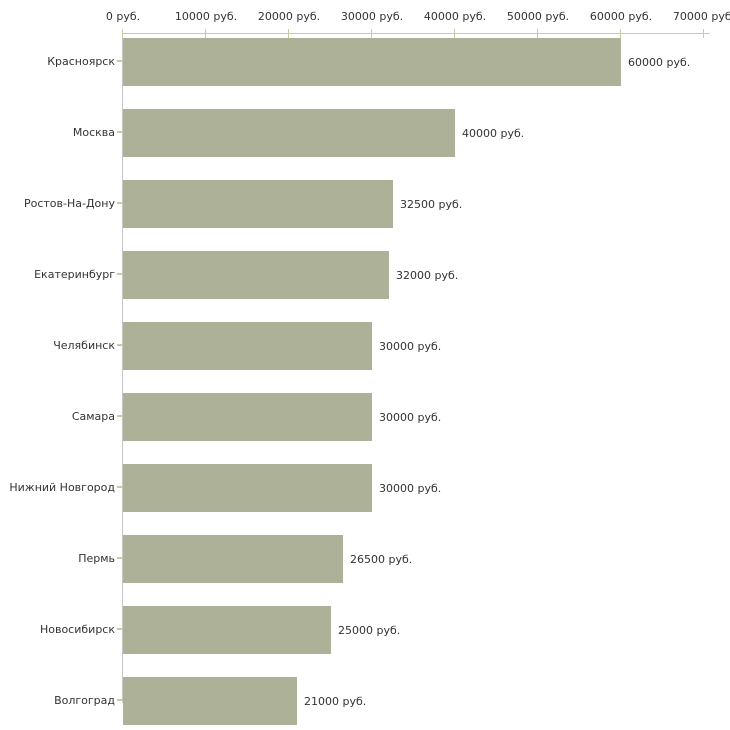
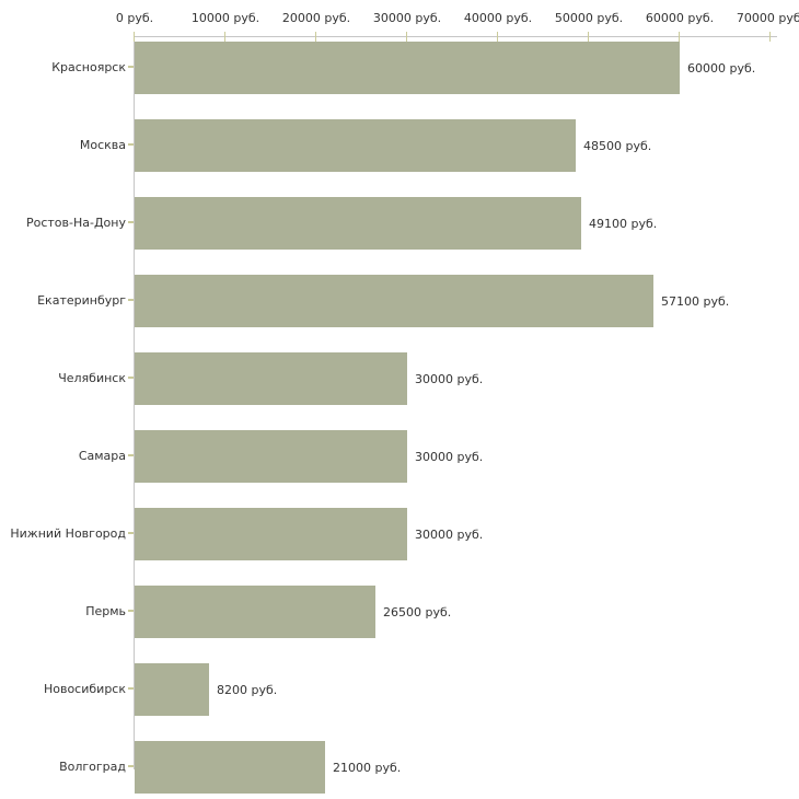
Москва: 40000 -> 48500
Ростов-На-Дону: 32500 -> 49100
Екатеринбург: 32000 -> 57100
Новосибирск: 25000 -> 8200
